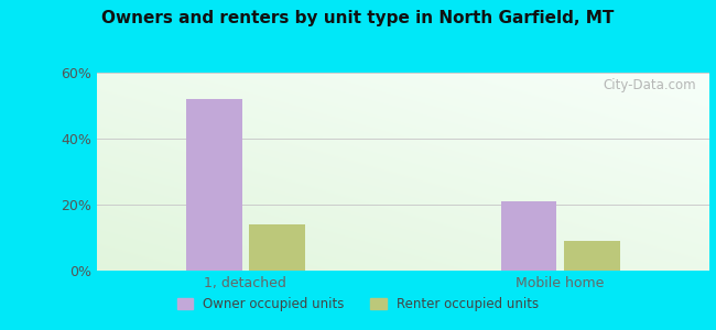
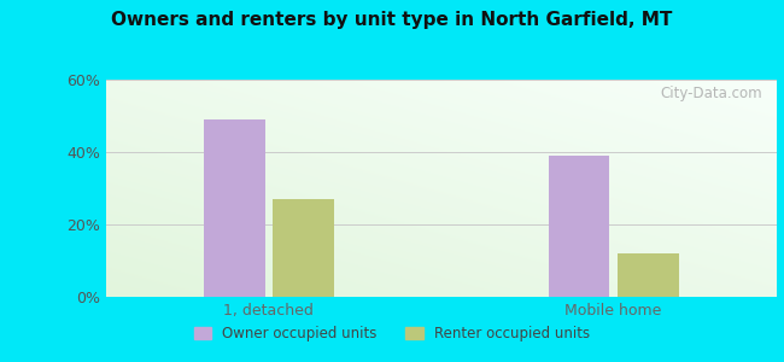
Owner occupied units/1, detached: 52% -> 49%
Renter occupied units/1, detached: 14% -> 27%
Owner occupied units/Mobile home: 21% -> 39%
Renter occupied units/Mobile home: 9% -> 12%
